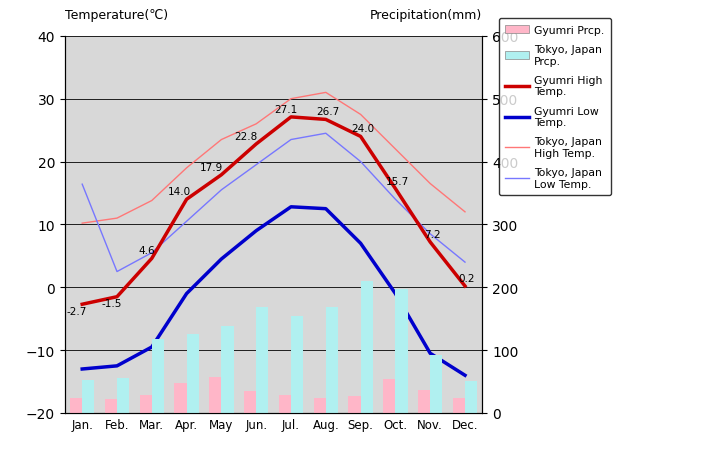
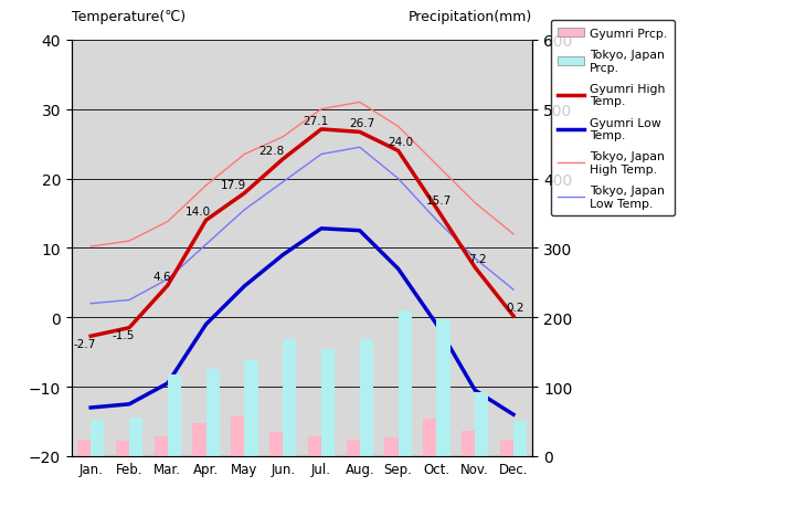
Tokyo, Japan Low Temp./Jan.: 16.4 -> 2.0
